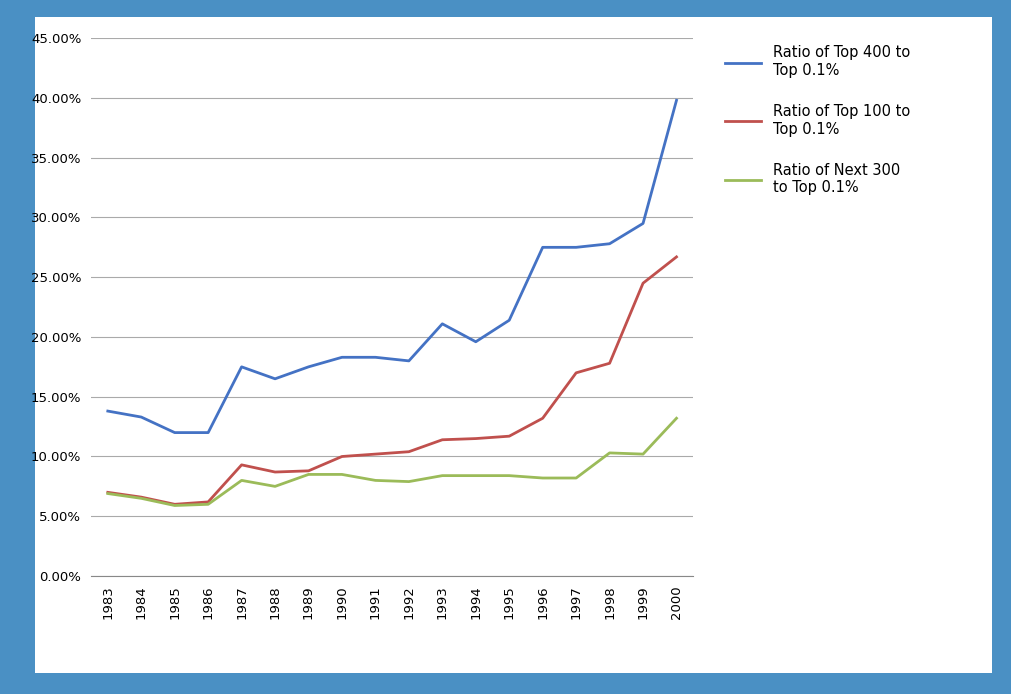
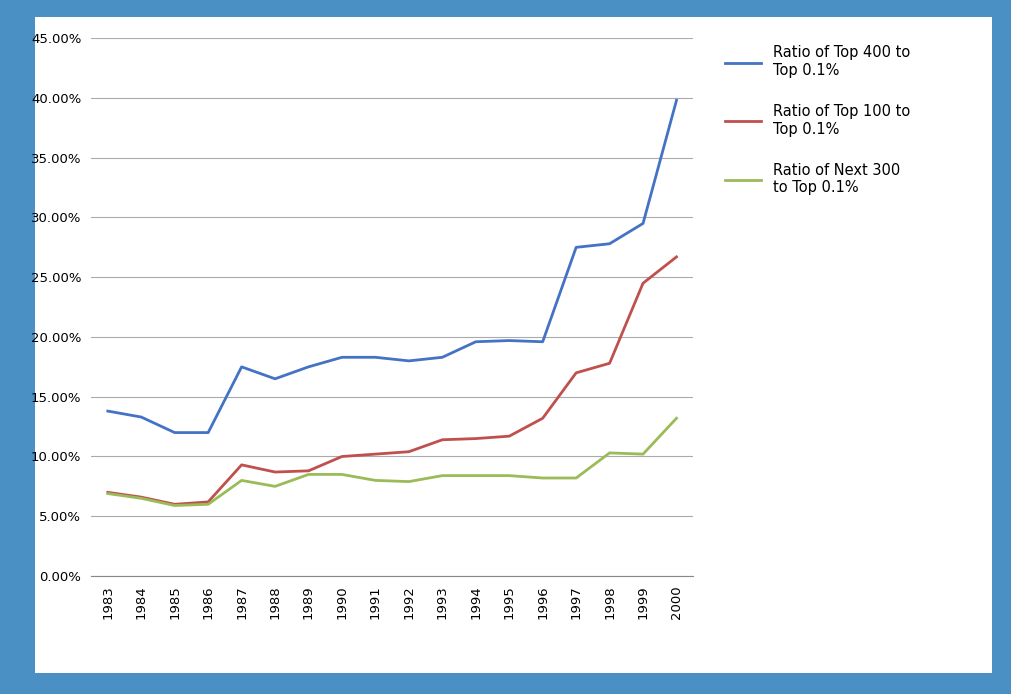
Ratio of Top 400 to Top 0.1%/1993: 21.1% -> 18.3%
Ratio of Top 400 to Top 0.1%/1995: 21.4% -> 19.7%
Ratio of Top 400 to Top 0.1%/1996: 27.5% -> 19.6%
